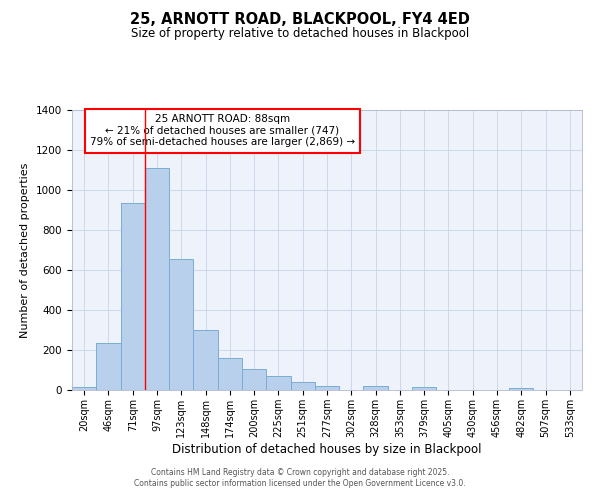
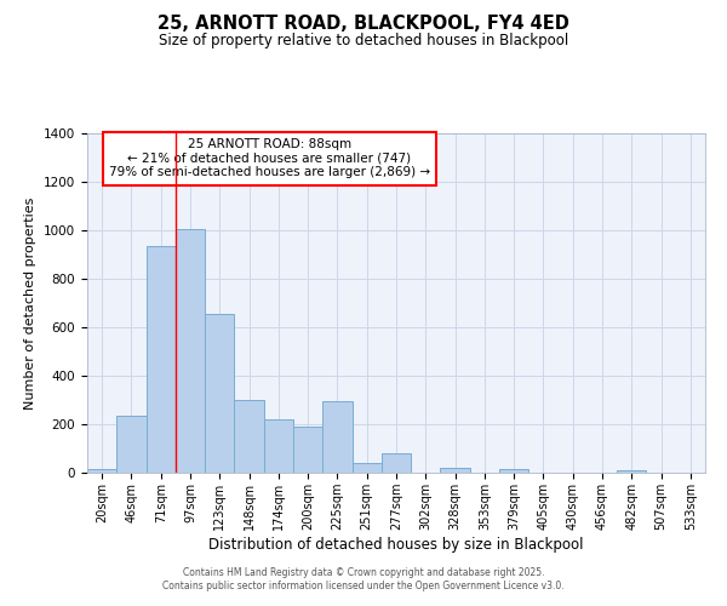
97sqm: 1110 -> 1005
174sqm: 160 -> 220
200sqm: 107 -> 190
225sqm: 70 -> 295
277sqm: 22 -> 80
